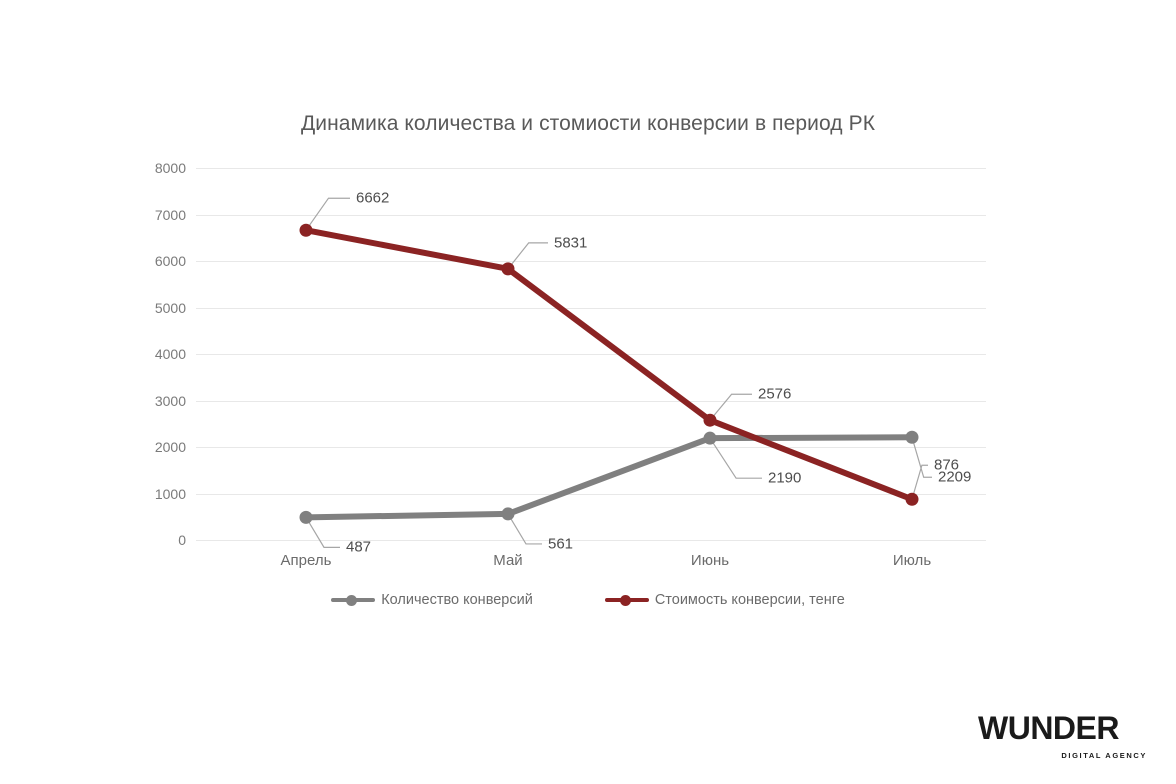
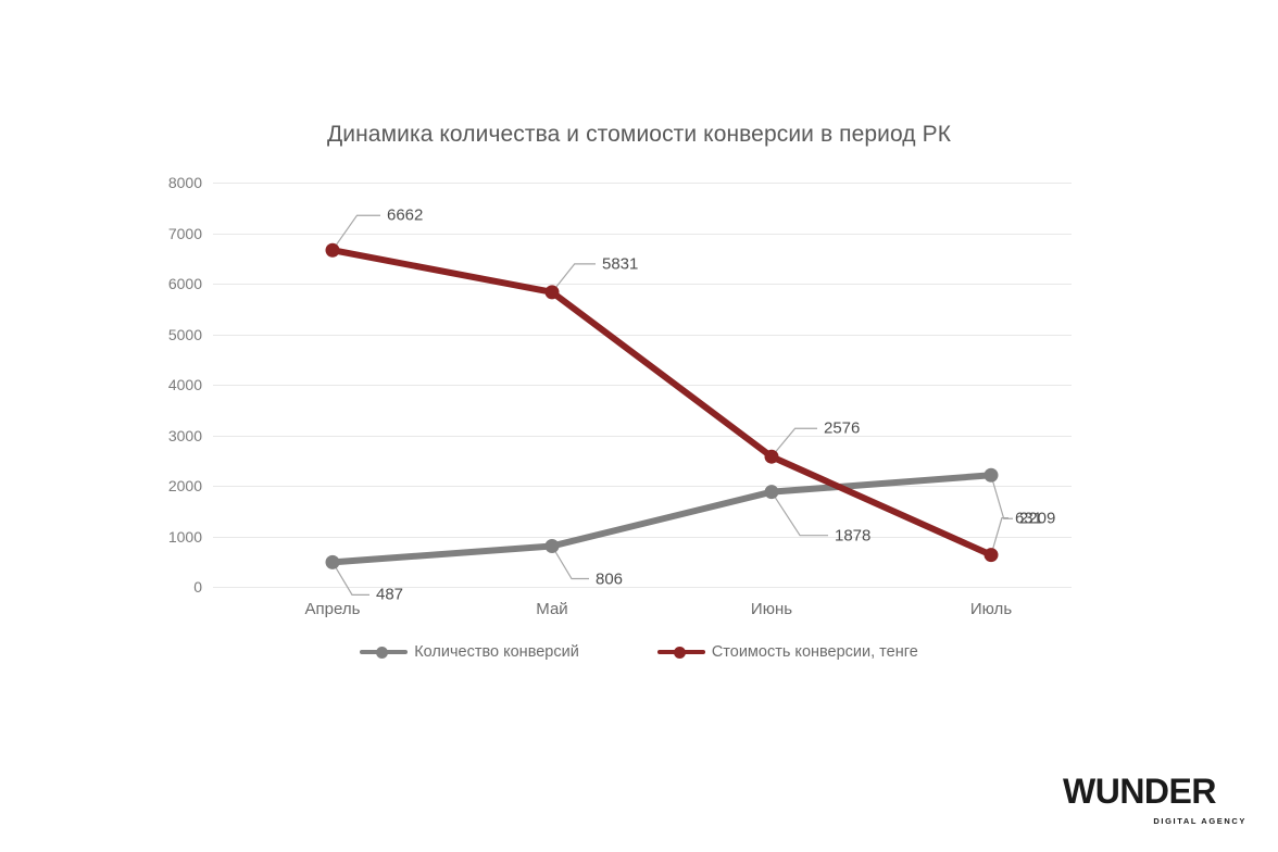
Количество конверсий/Май: 561 -> 806
Количество конверсий/Июнь: 2190 -> 1878
Стоимость конверсии, тенге/Июль: 876 -> 631
